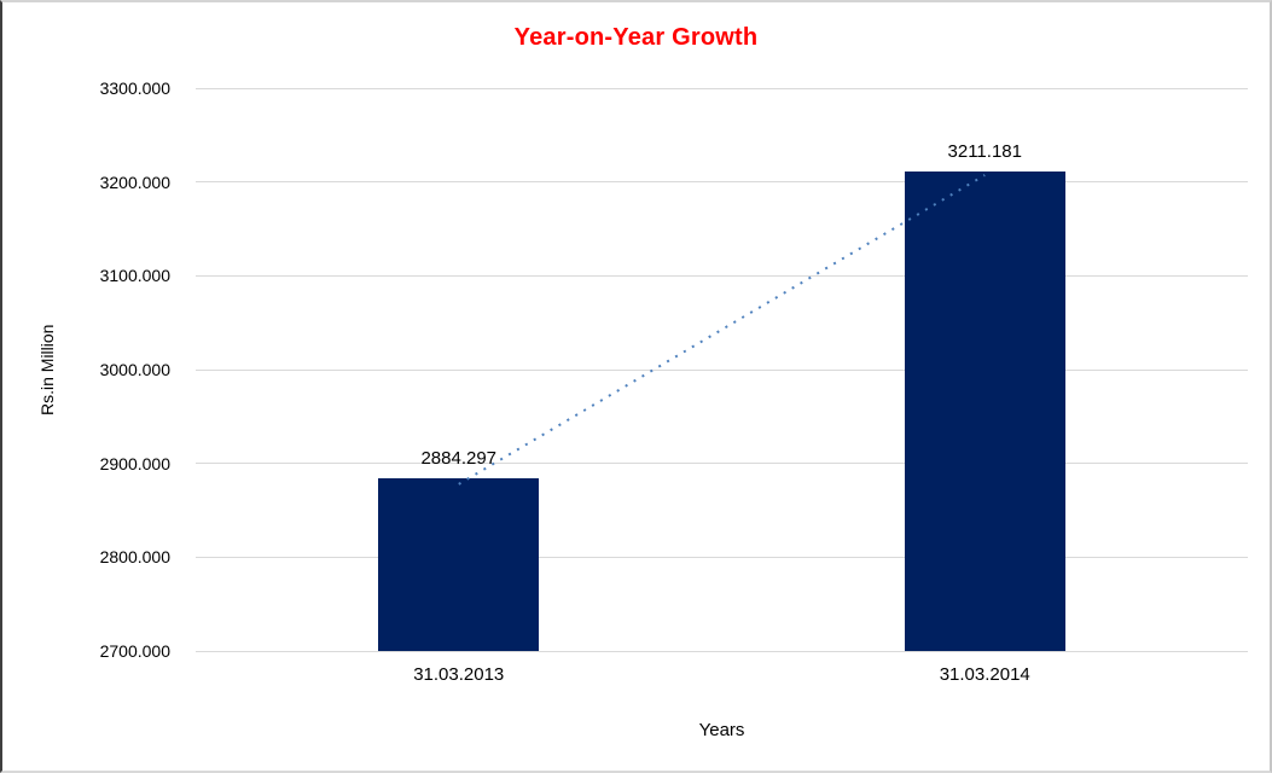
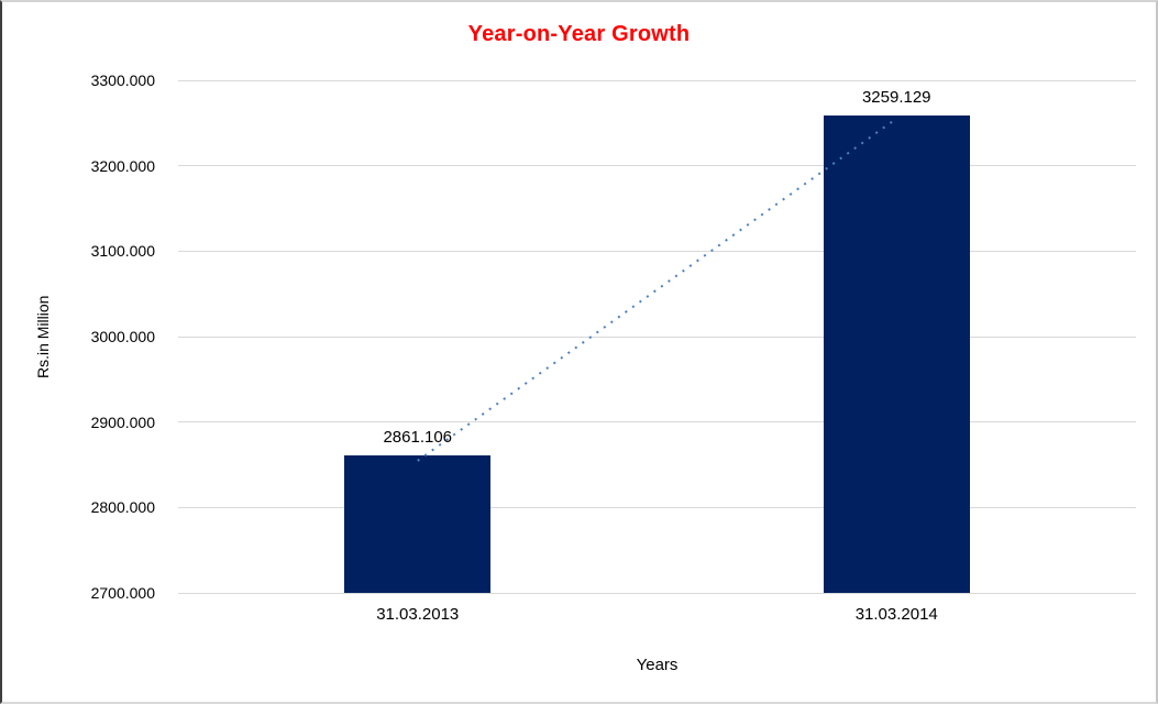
31.03.2013: 2884.297 -> 2861.106
31.03.2014: 3211.181 -> 3259.129
